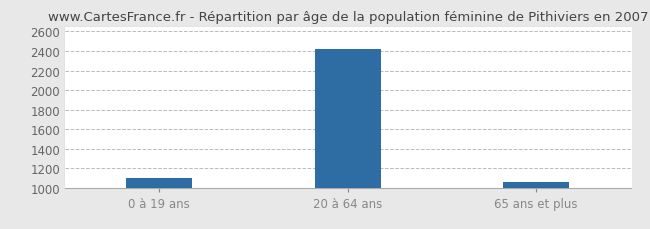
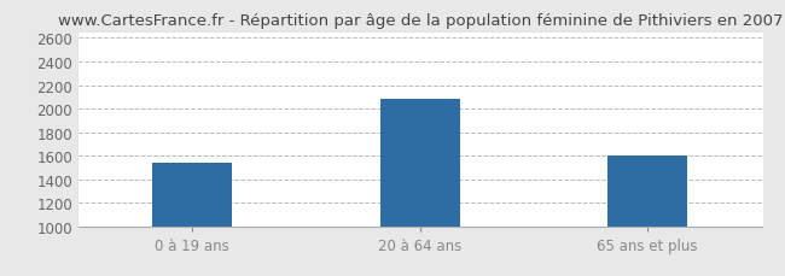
0 à 19 ans: 1100 -> 1540
20 à 64 ans: 2420 -> 2080
65 ans et plus: 1060 -> 1600
